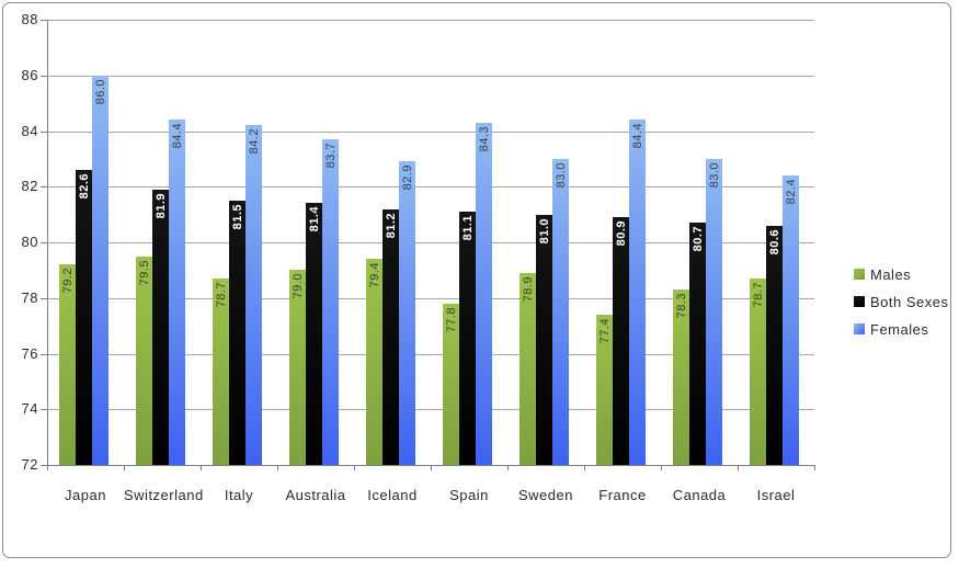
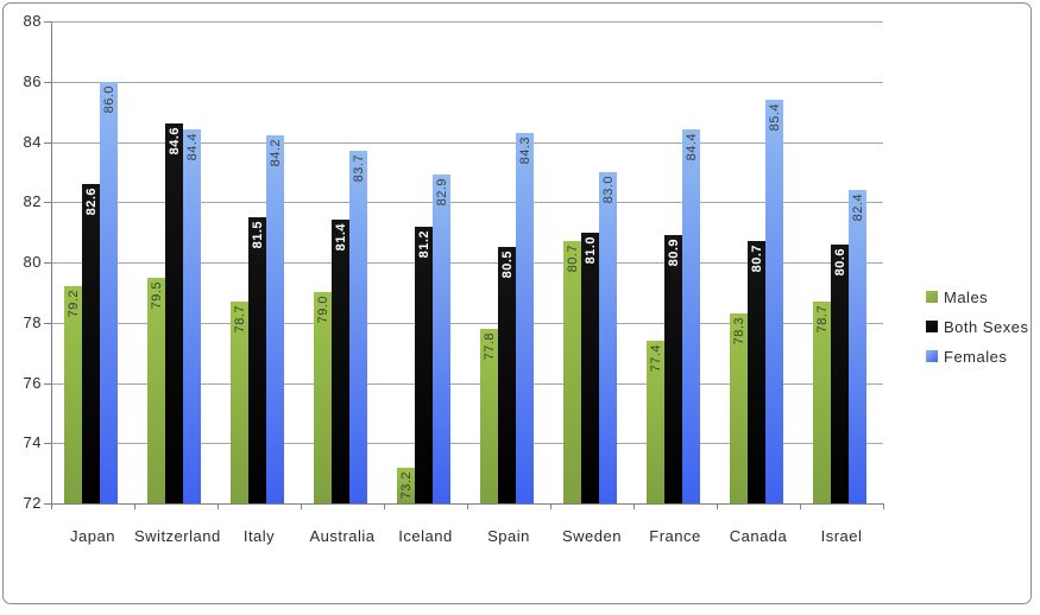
Both Sexes/Switzerland: 81.9 -> 84.6
Males/Iceland: 79.4 -> 73.2
Both Sexes/Spain: 81.1 -> 80.5
Males/Sweden: 78.9 -> 80.7
Females/Canada: 83.0 -> 85.4
